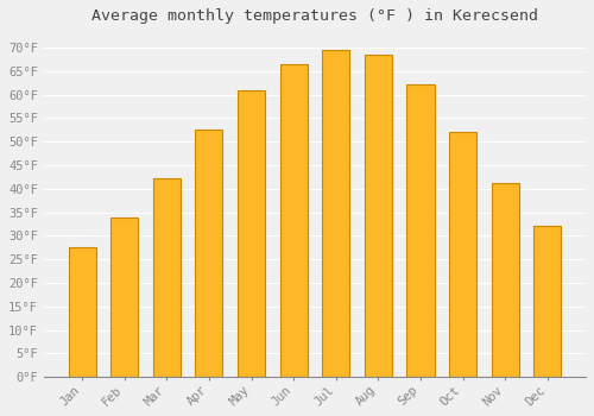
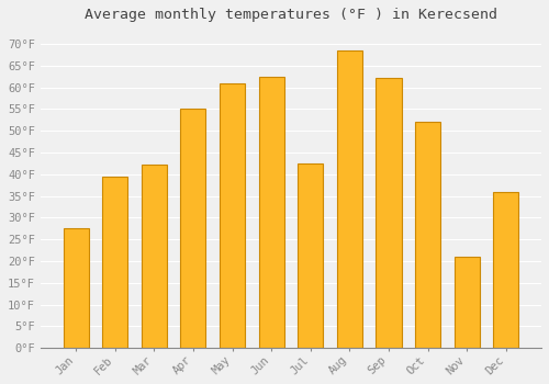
Feb: 33.8°F -> 39.5°F
Apr: 52.5°F -> 55.0°F
Jun: 66.5°F -> 62.5°F
Jul: 69.5°F -> 42.5°F
Nov: 41.2°F -> 21.0°F
Dec: 32.0°F -> 36.0°F
